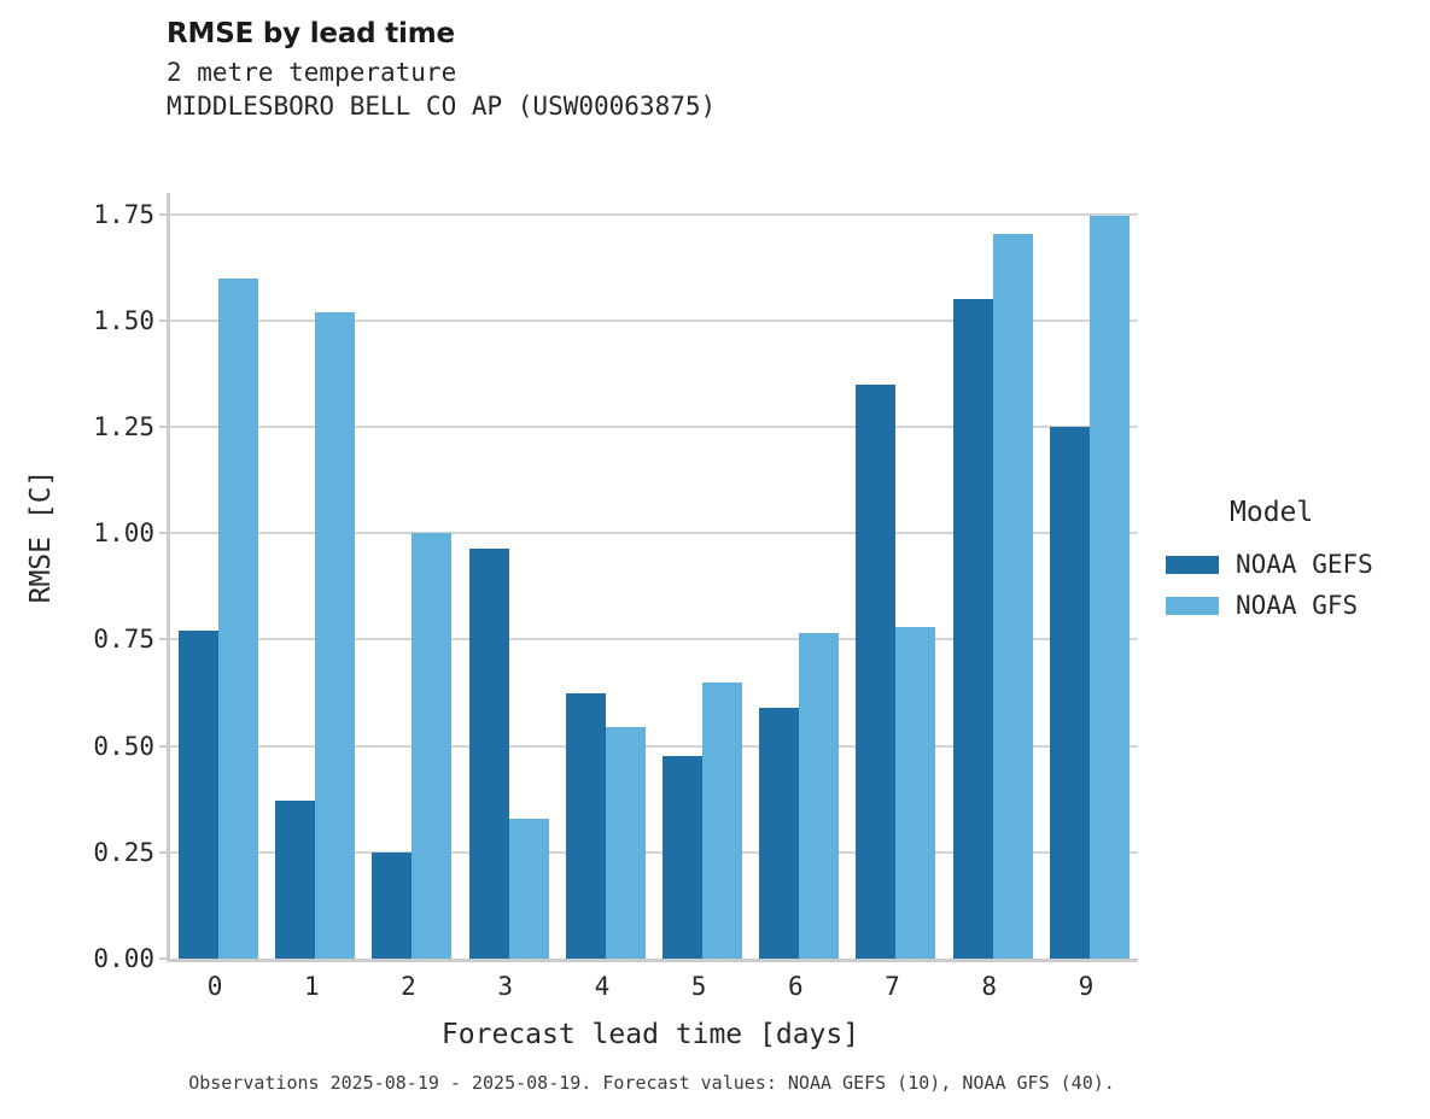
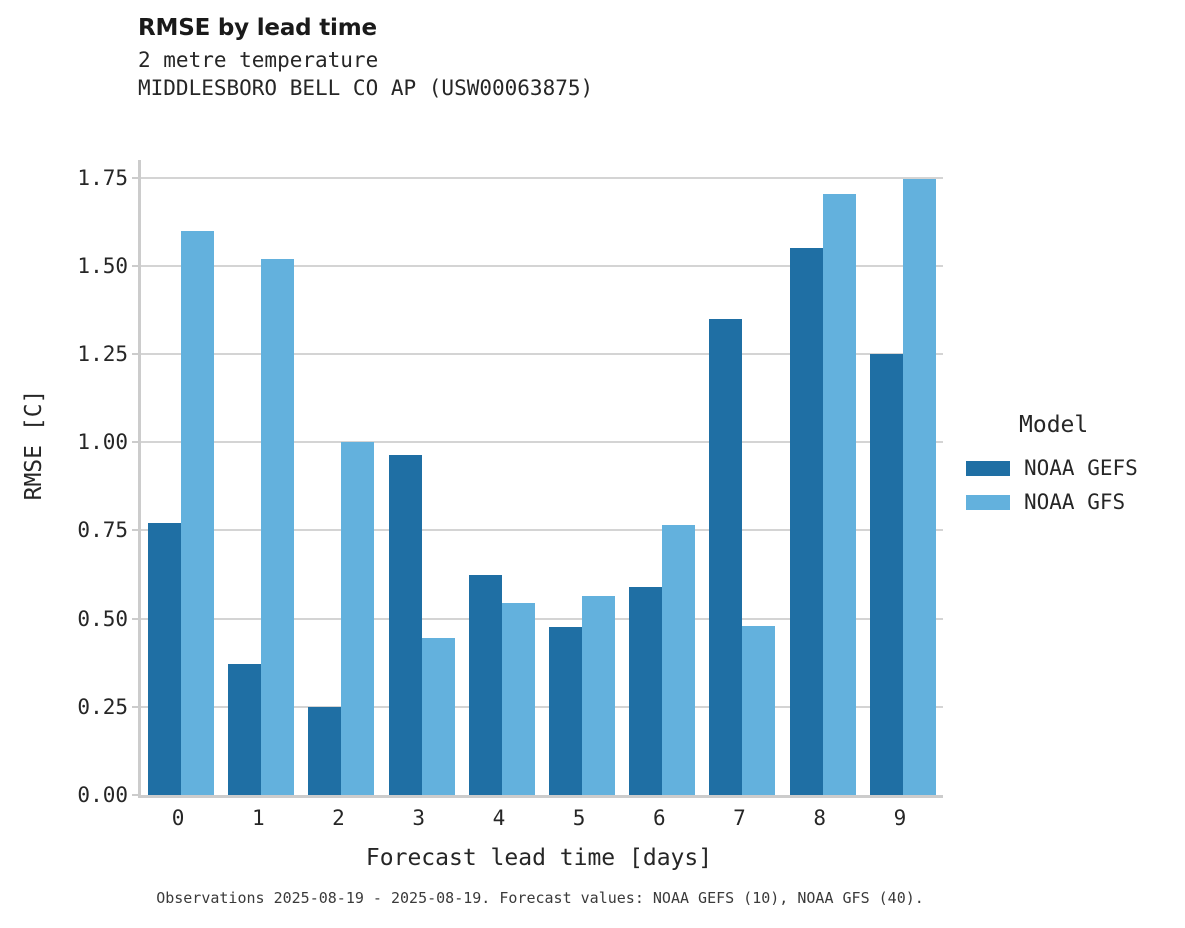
NOAA GFS/3: 0.33 -> 0.45
NOAA GFS/5: 0.65 -> 0.56
NOAA GFS/7: 0.78 -> 0.48
